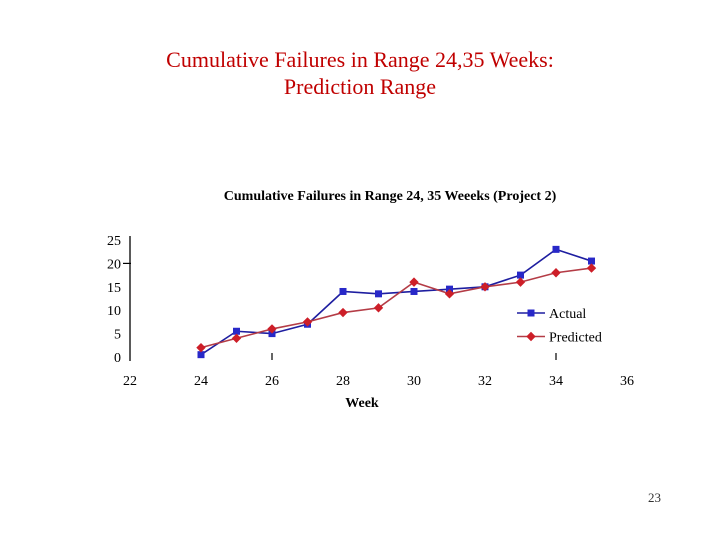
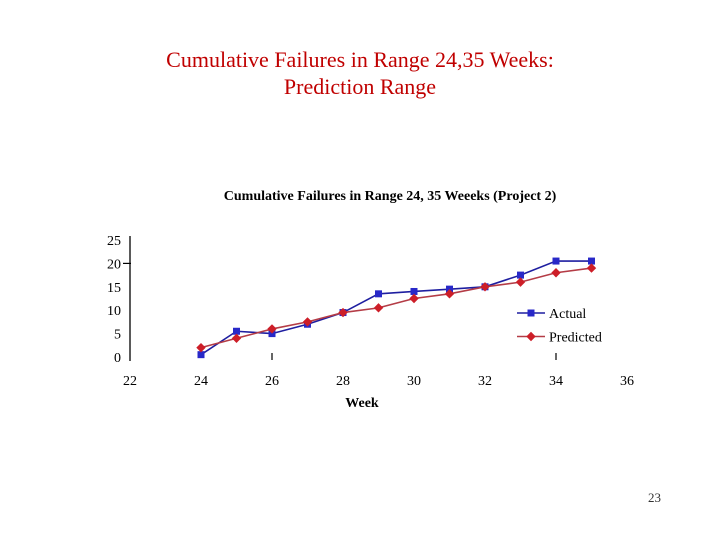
Actual/28: 14 -> 10
Predicted/30: 16 -> 12
Actual/34: 23 -> 20
